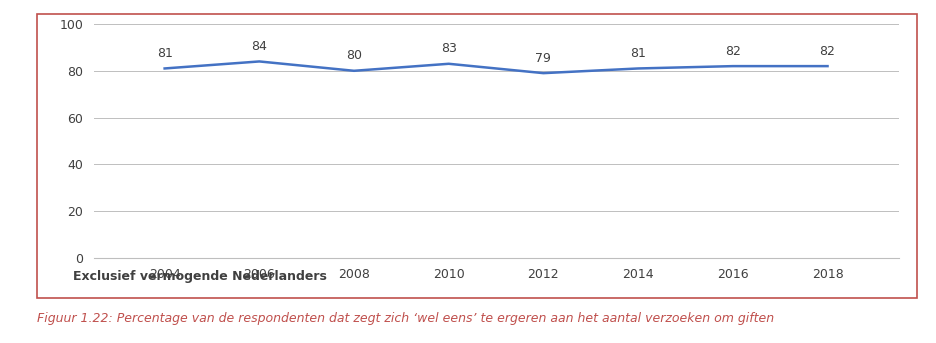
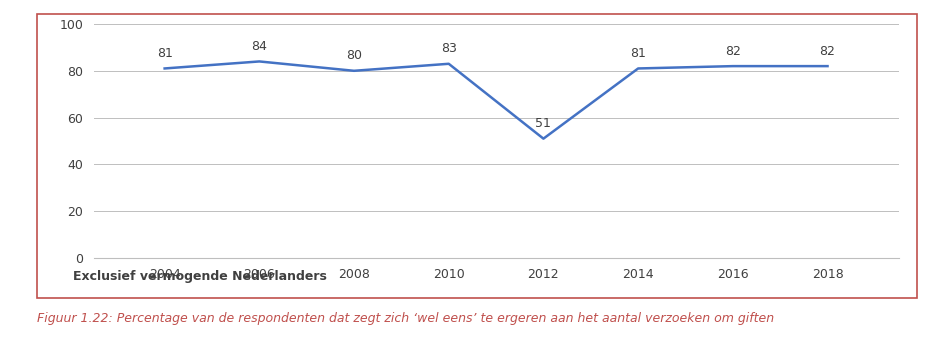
2012: 79 -> 51
